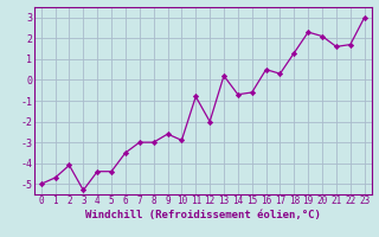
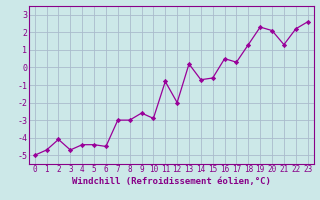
3: -5.3 -> -4.7
6: -3.5 -> -4.5
21: 1.6 -> 1.3
22: 1.7 -> 2.2
23: 3.0 -> 2.6
